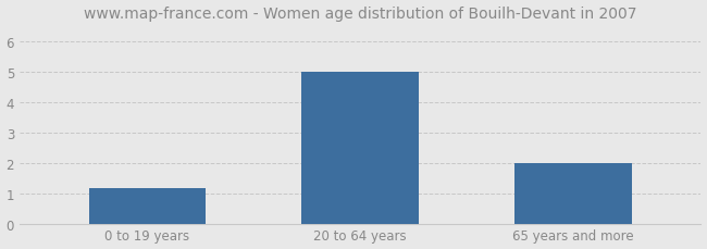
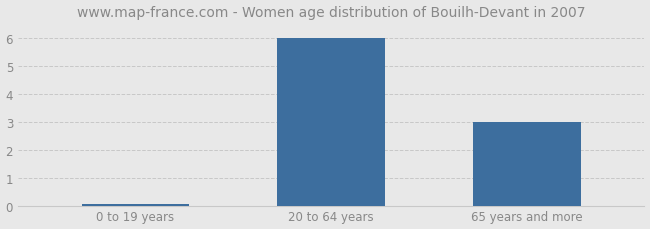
0 to 19 years: 1.15 -> 0.07
20 to 64 years: 5.00 -> 6.00
65 years and more: 2.00 -> 3.00
